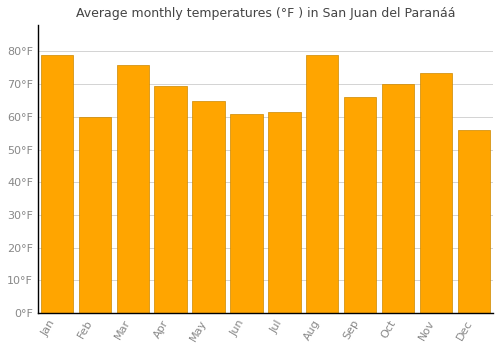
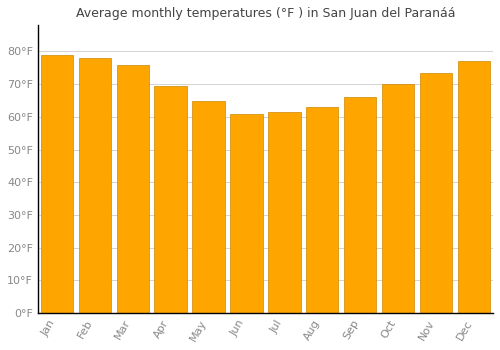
Feb: 60.0°F -> 78.0°F
Aug: 79.0°F -> 63.0°F
Dec: 56.0°F -> 77.0°F
